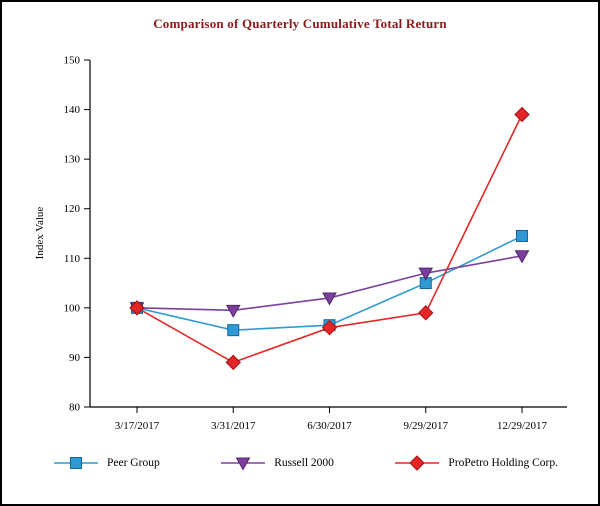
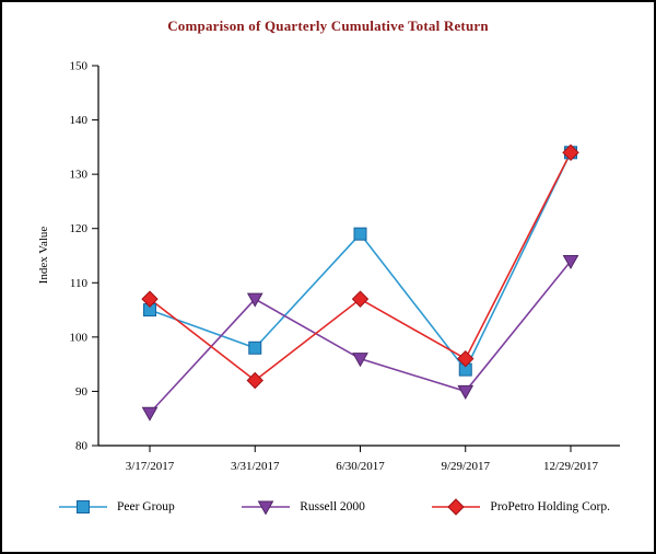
Peer Group/3/17/2017: 100 -> 105
Russell 2000/3/17/2017: 100 -> 86
ProPetro Holding Corp./3/17/2017: 100 -> 107
Peer Group/3/31/2017: 96 -> 98
Russell 2000/3/31/2017: 100 -> 107
ProPetro Holding Corp./3/31/2017: 89 -> 92
Peer Group/6/30/2017: 96 -> 119
Russell 2000/6/30/2017: 102 -> 96
ProPetro Holding Corp./6/30/2017: 96 -> 107
Peer Group/9/29/2017: 105 -> 94
Russell 2000/9/29/2017: 107 -> 90
ProPetro Holding Corp./9/29/2017: 99 -> 96
Peer Group/12/29/2017: 114 -> 134
Russell 2000/12/29/2017: 110 -> 114
ProPetro Holding Corp./12/29/2017: 139 -> 134
